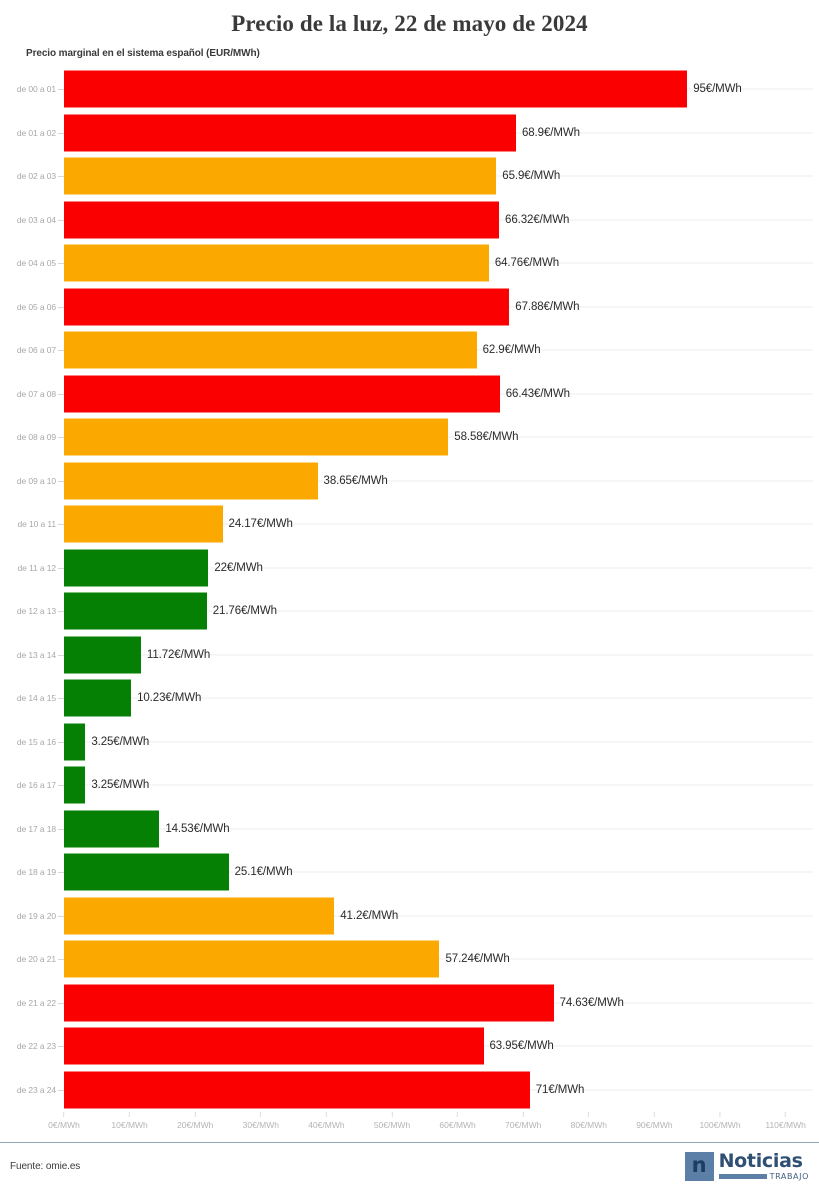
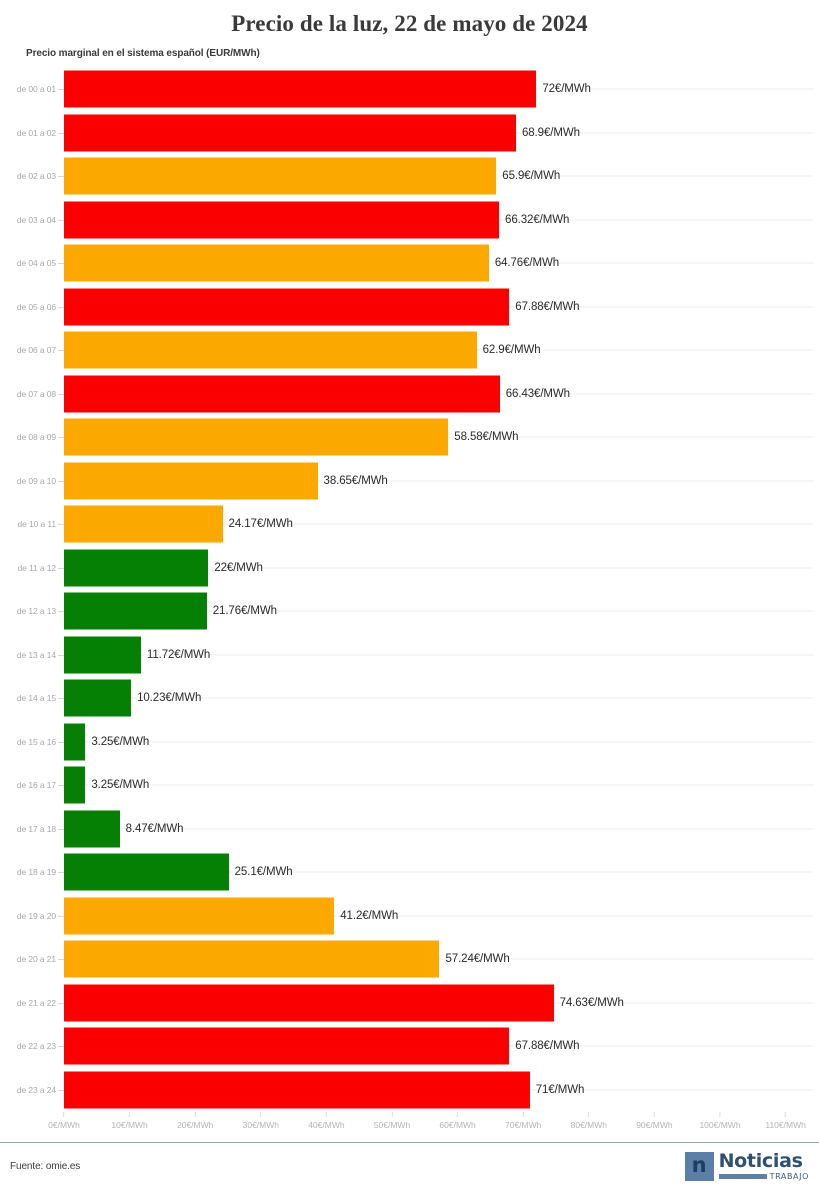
de 00 a 01: 95 -> 72
de 17 a 18: 14.53 -> 8.47
de 22 a 23: 63.95 -> 67.88
